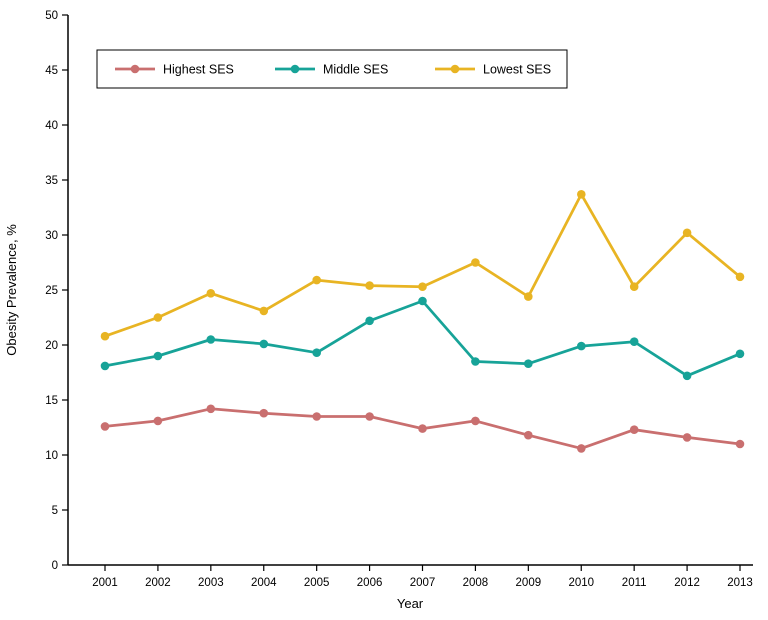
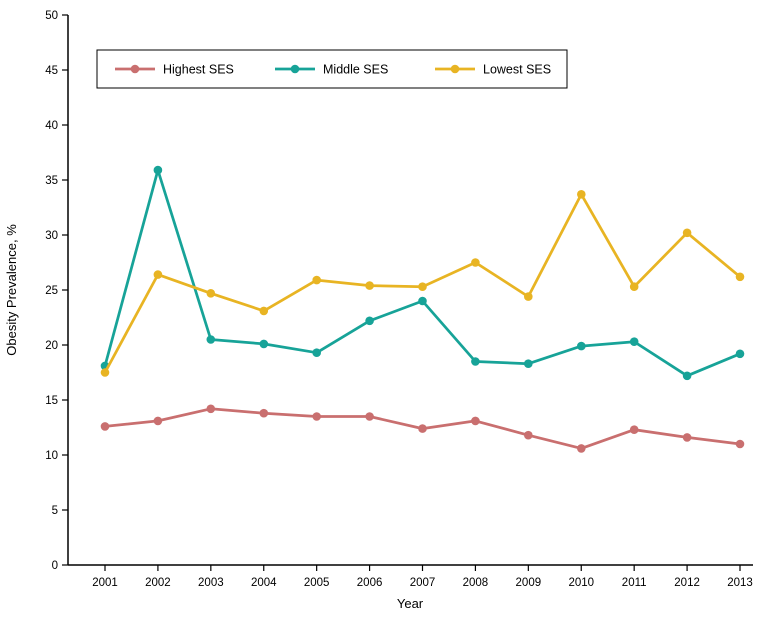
Lowest SES/2001: 20.8 -> 17.5
Middle SES/2002: 19.0 -> 35.9
Lowest SES/2002: 22.5 -> 26.4
